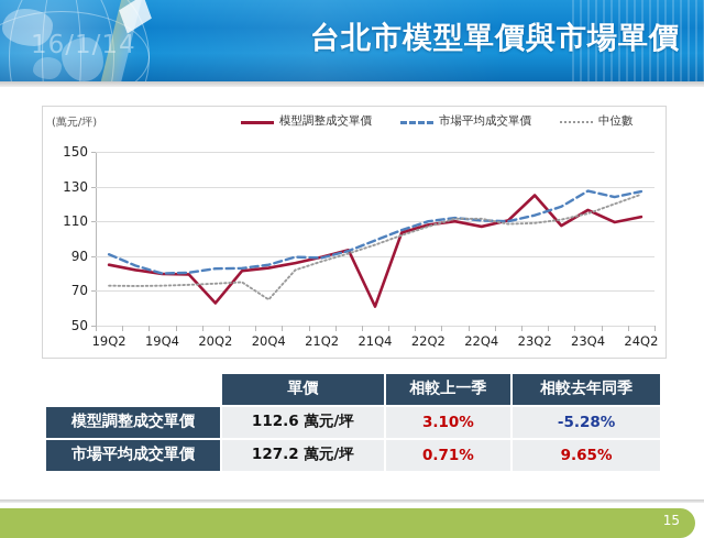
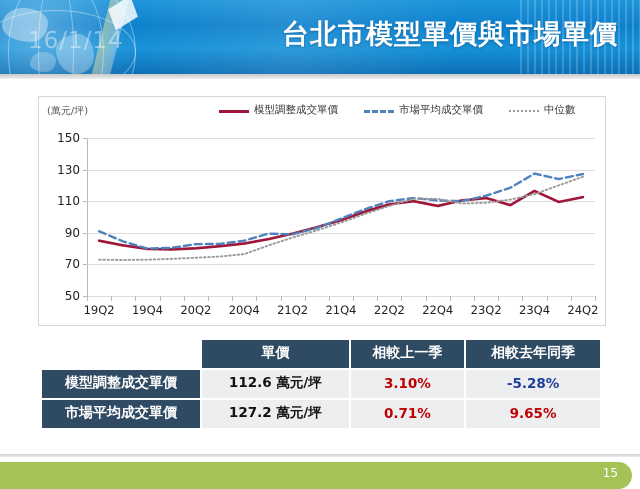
模型調整成交單價/20Q2: 63 -> 80
中位數/20Q4: 65 -> 76
模型調整成交單價/21Q4: 61 -> 98
模型調整成交單價/23Q2: 125 -> 112
